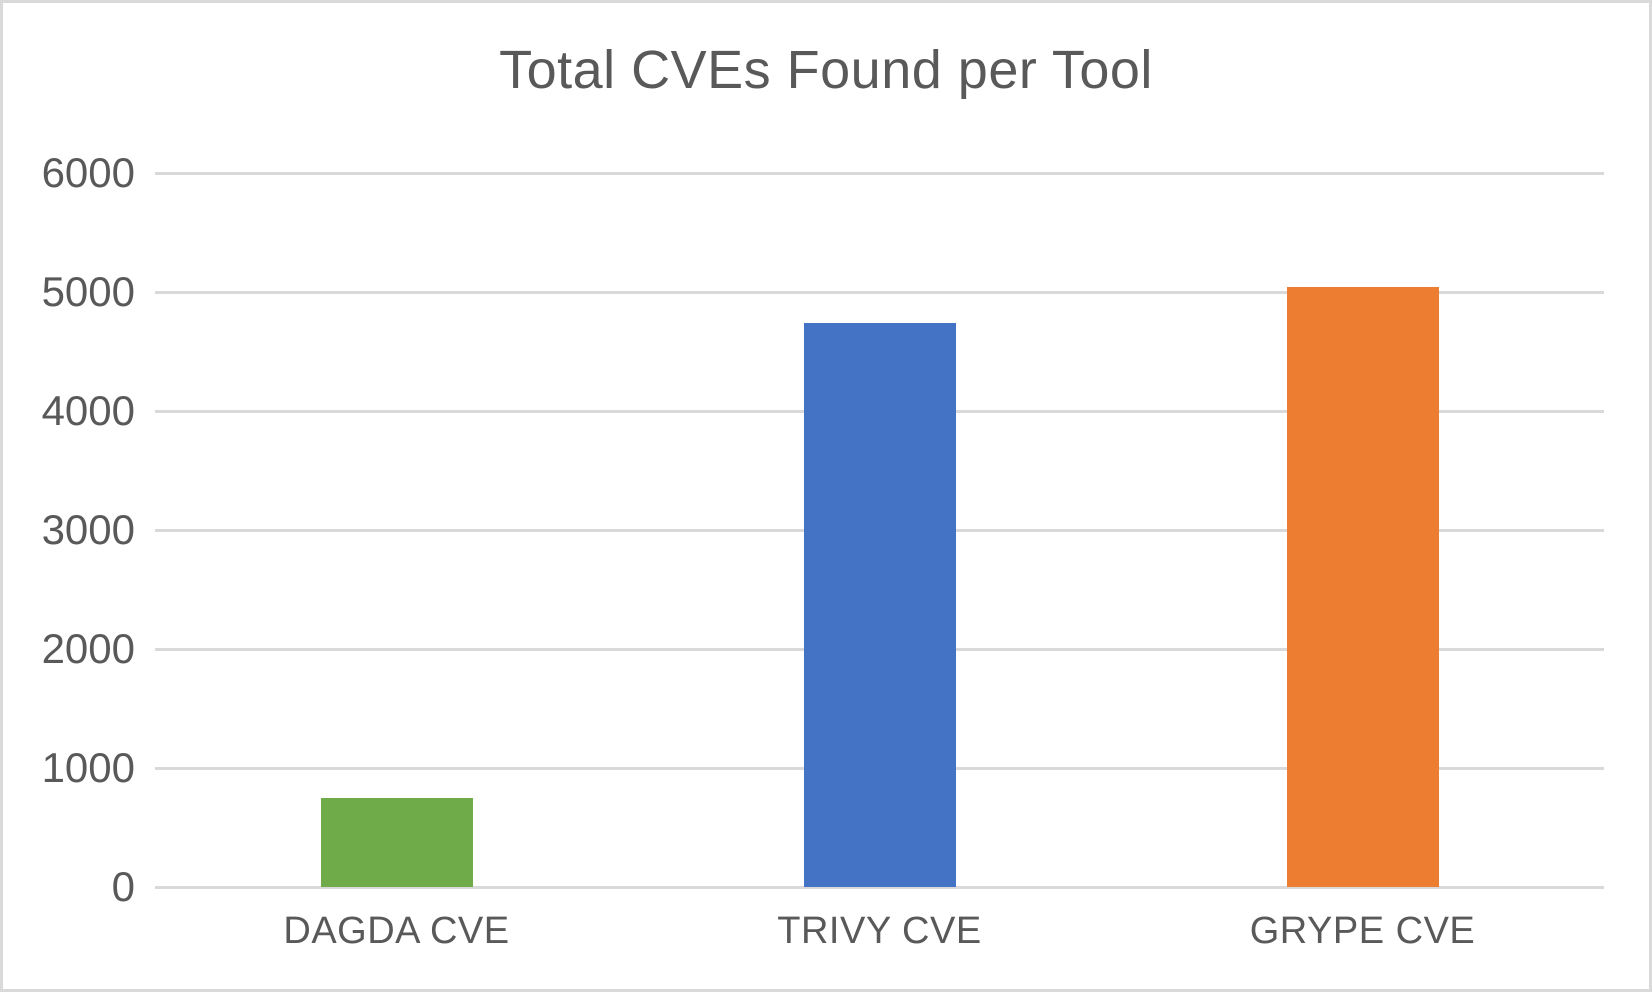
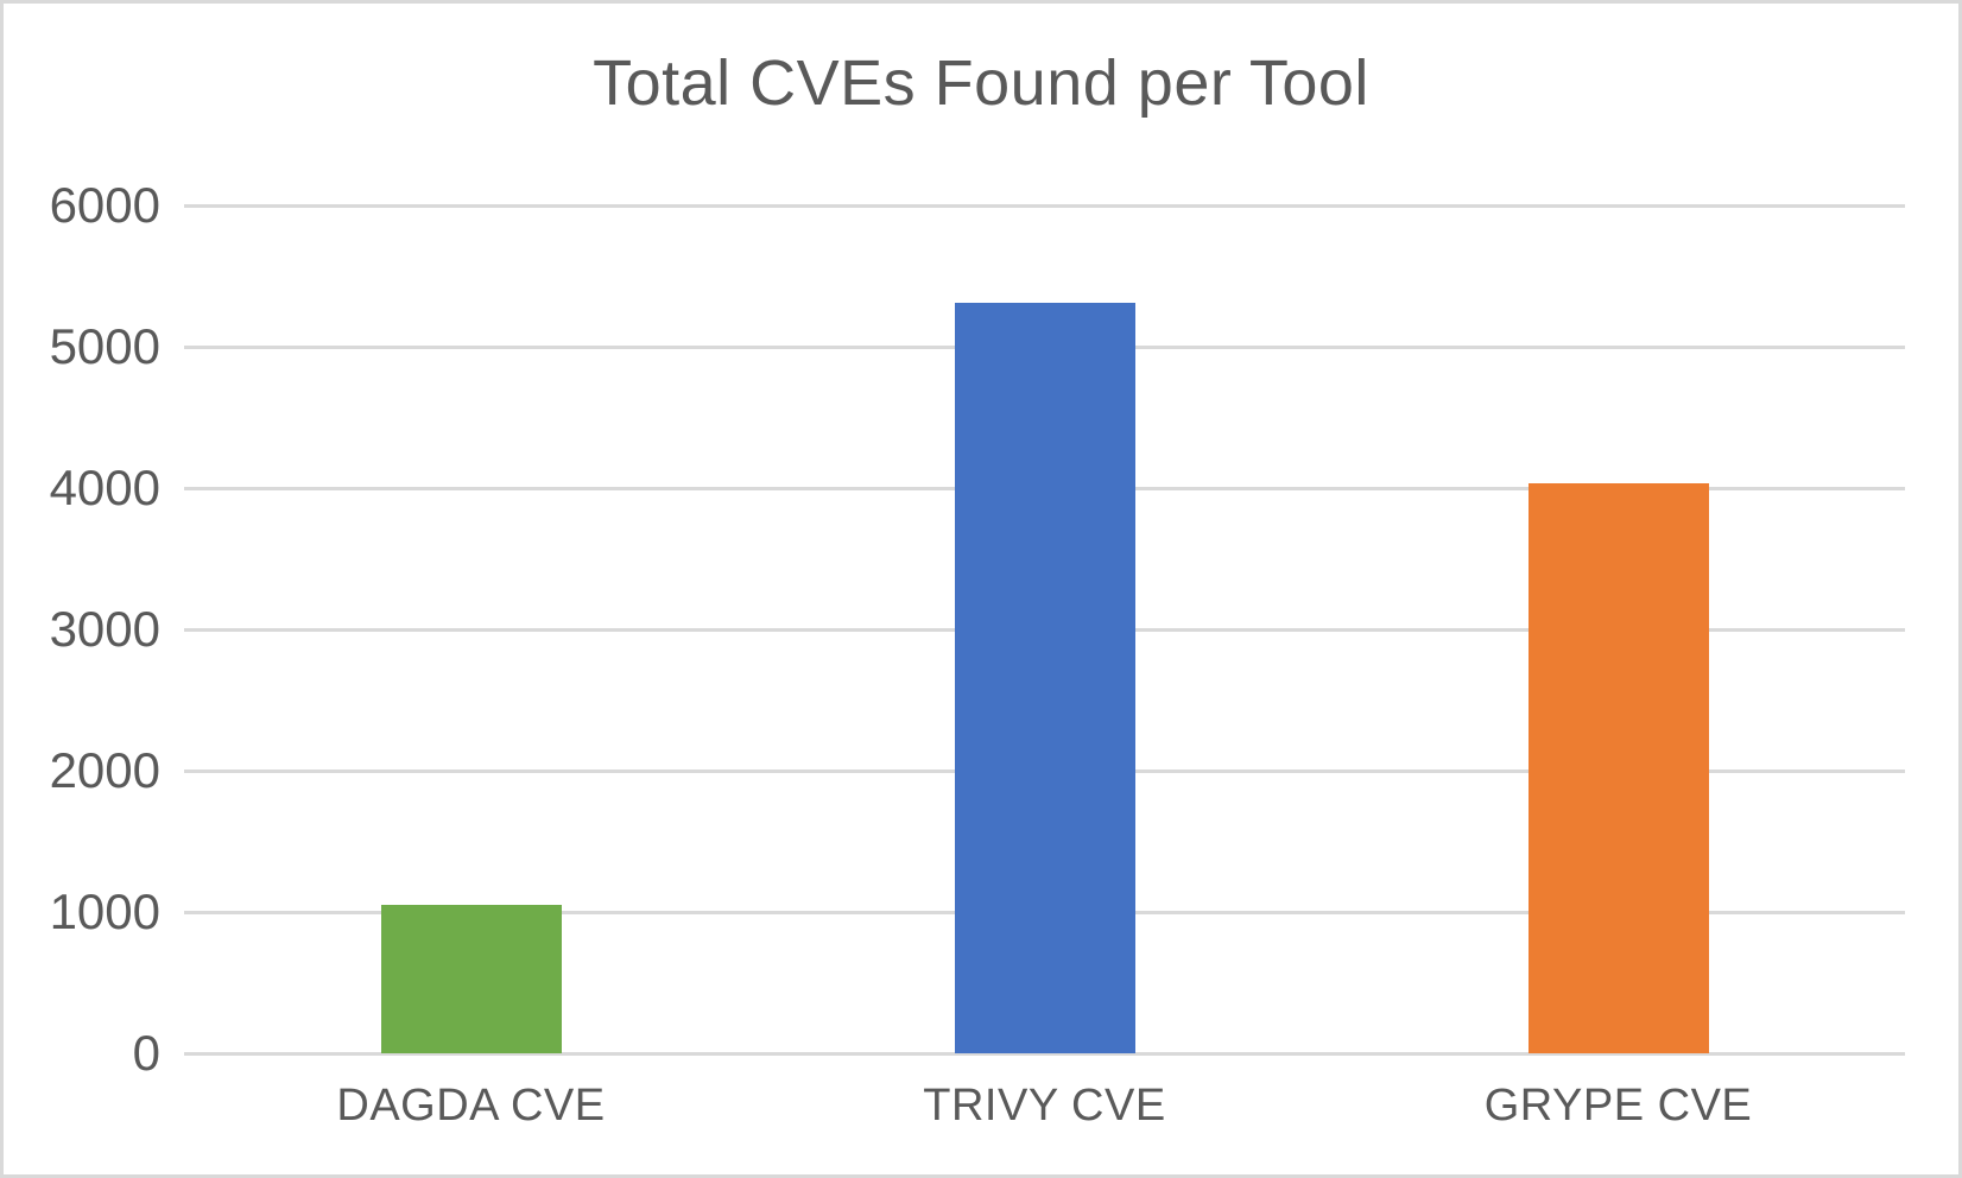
DAGDA CVE: 750 -> 1050
TRIVY CVE: 4740 -> 5310
GRYPE CVE: 5040 -> 4030
